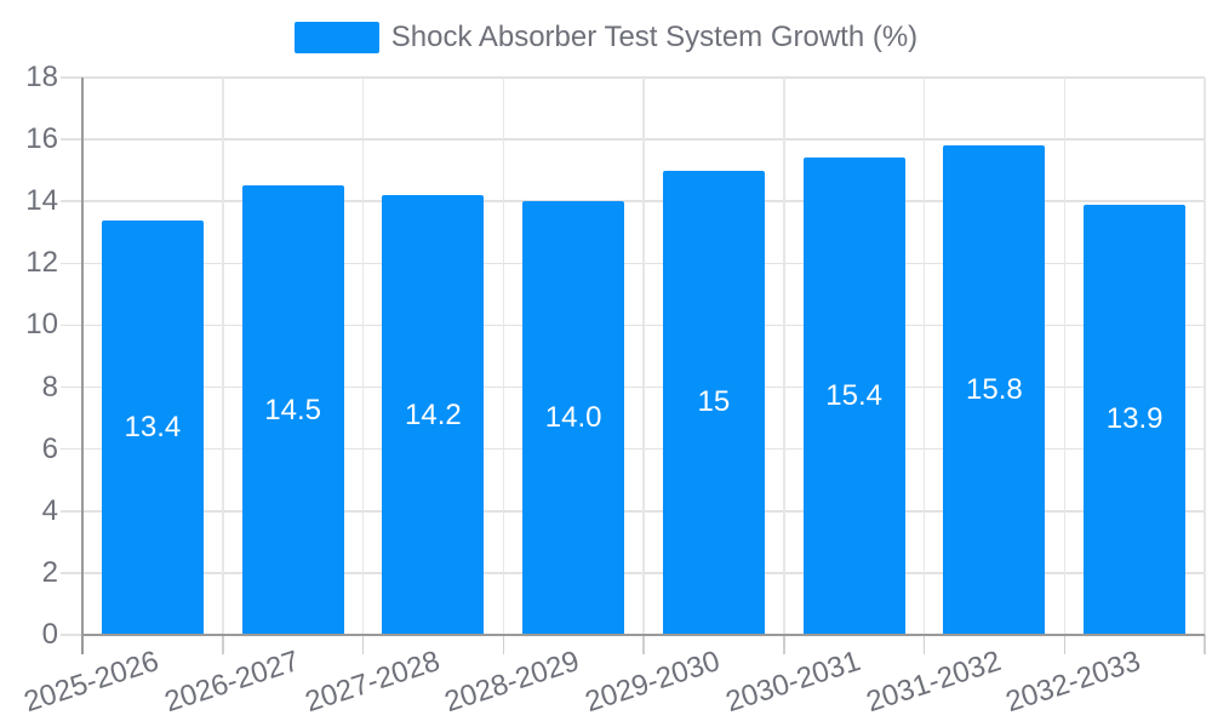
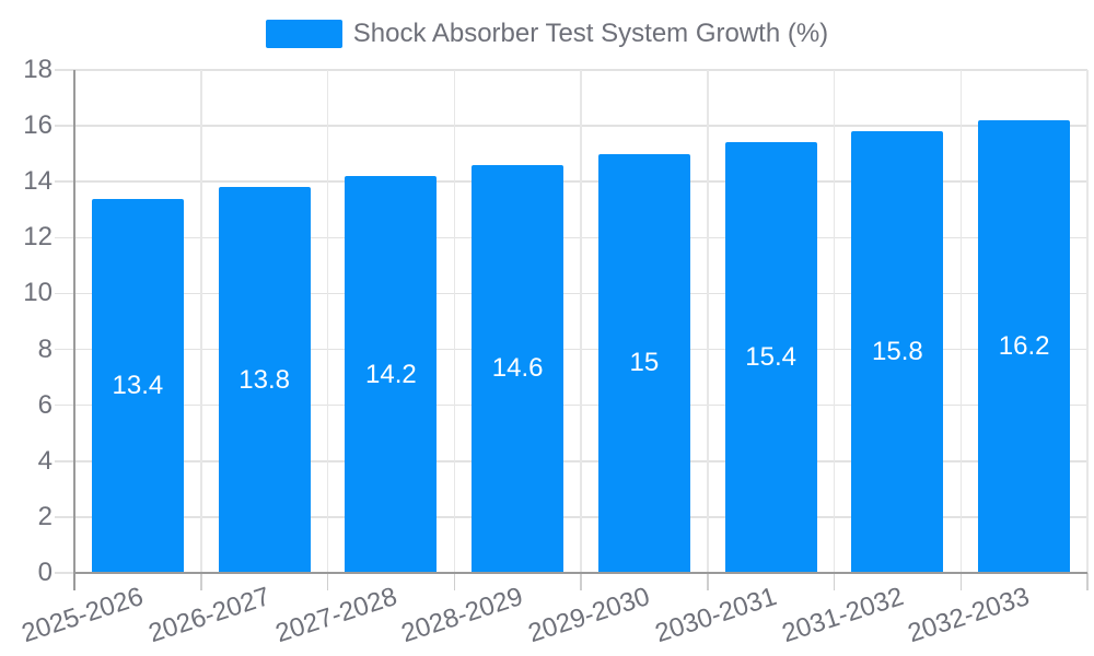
2026-2027: 14.5 -> 13.8
2028-2029: 14.0 -> 14.6
2032-2033: 13.9 -> 16.2
